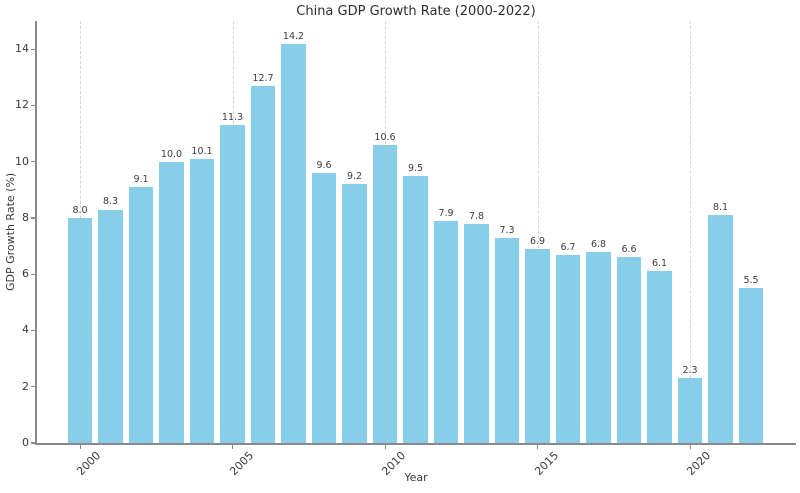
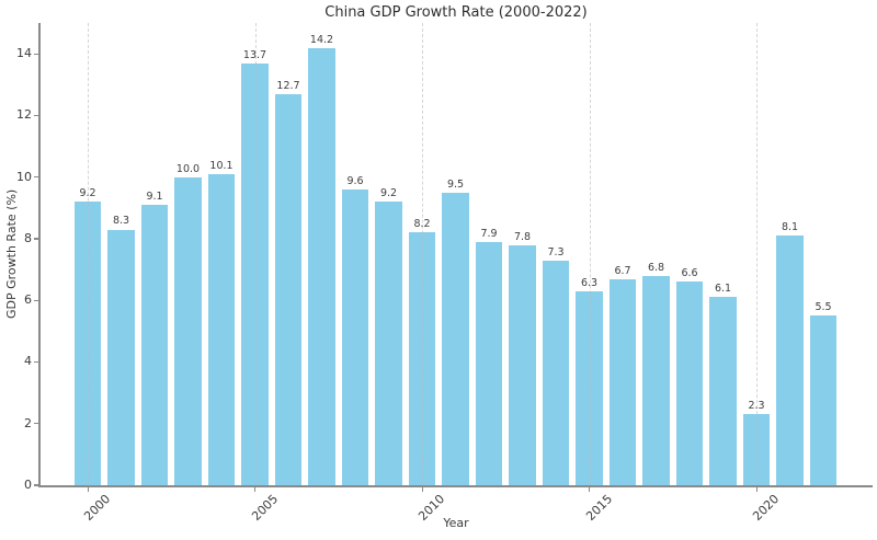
2000: 8.0 -> 9.2
2005: 11.3 -> 13.7
2010: 10.6 -> 8.2
2015: 6.9 -> 6.3
